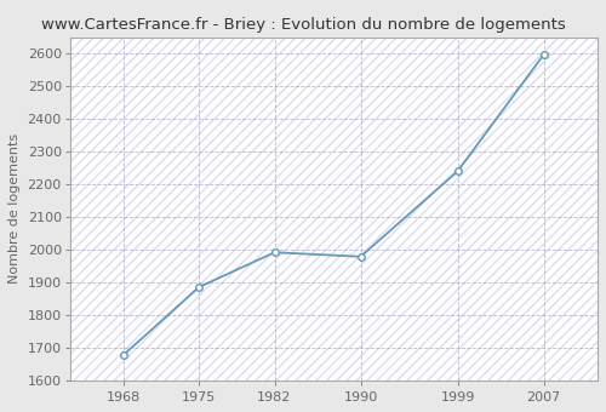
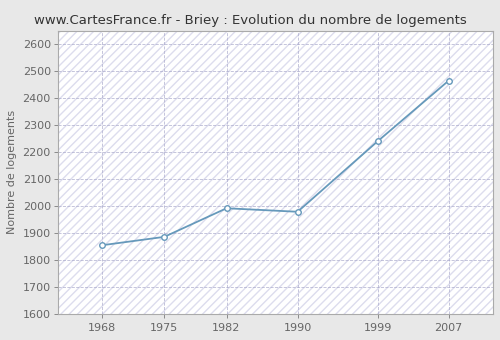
1968: 1679 -> 1855
2007: 2597 -> 2465
